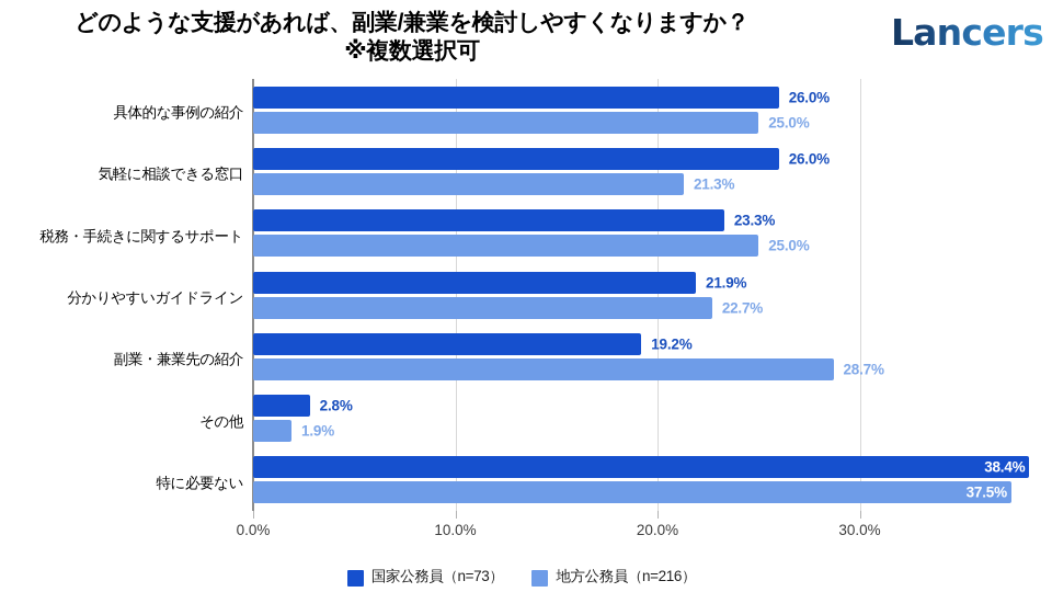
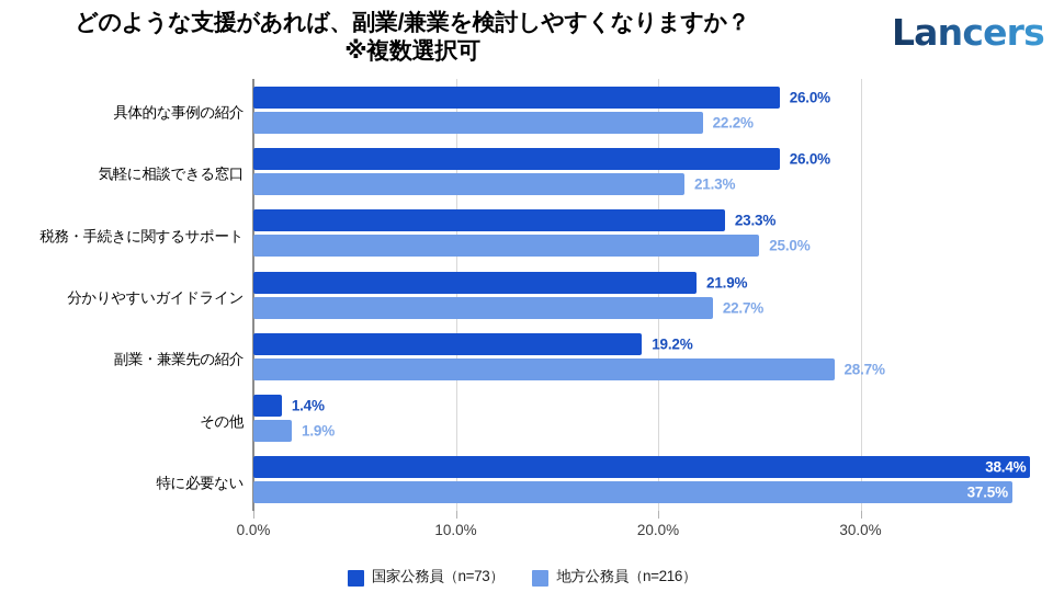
地方公務員（n=216）/具体的な事例の紹介: 25.0% -> 22.2%
国家公務員（n=73）/その他: 2.8% -> 1.4%
